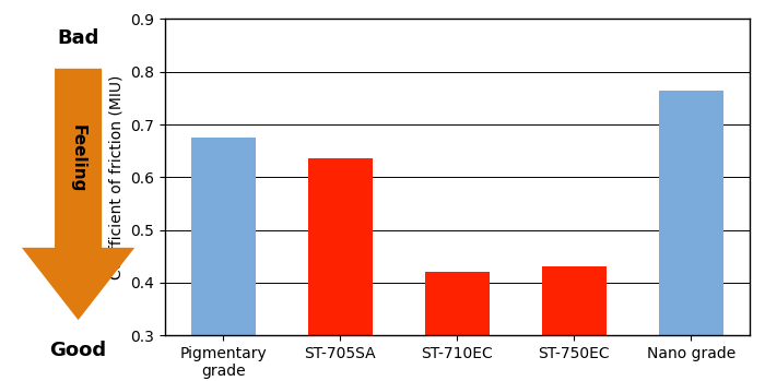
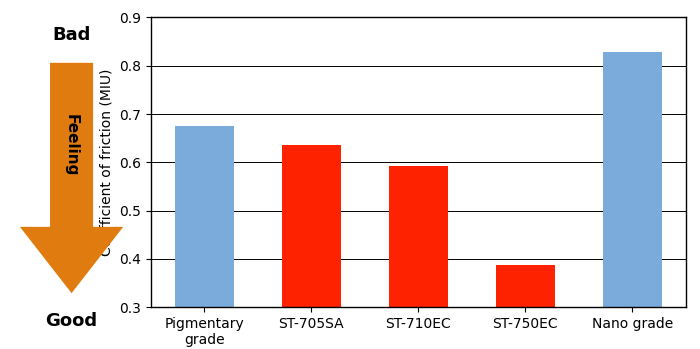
ST-710EC: 0.420 -> 0.592
ST-750EC: 0.430 -> 0.388
Nano grade: 0.765 -> 0.828
